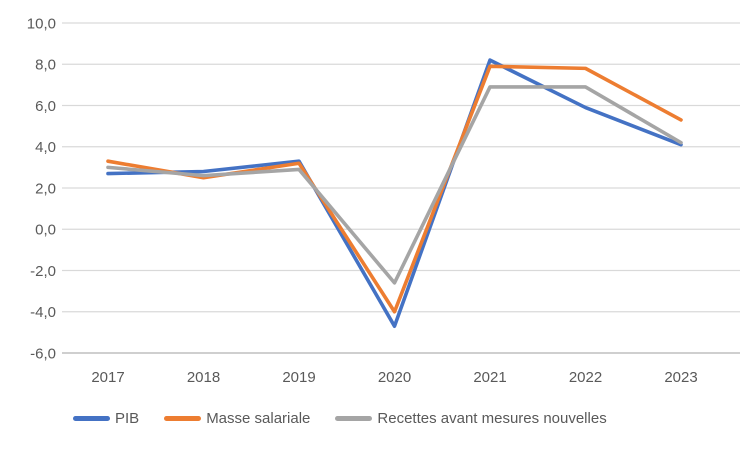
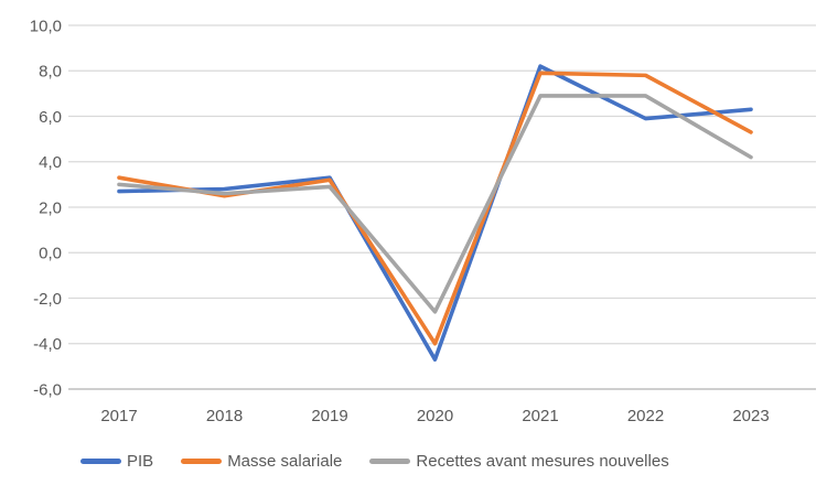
PIB/2023: 4,1 -> 6,3
